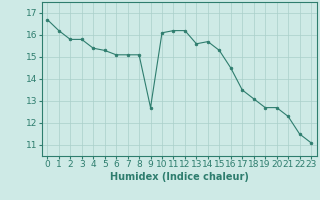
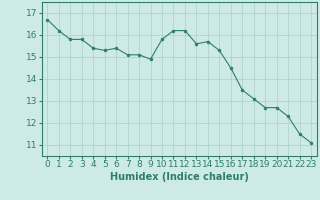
6: 15.1 -> 15.4
9: 12.7 -> 14.9
10: 16.1 -> 15.8
